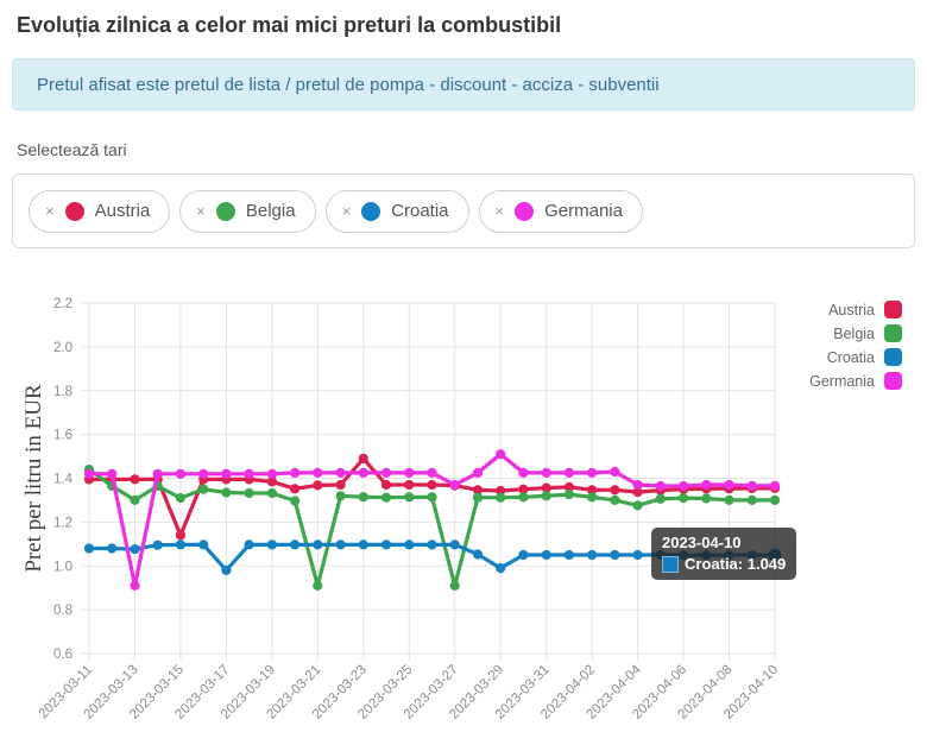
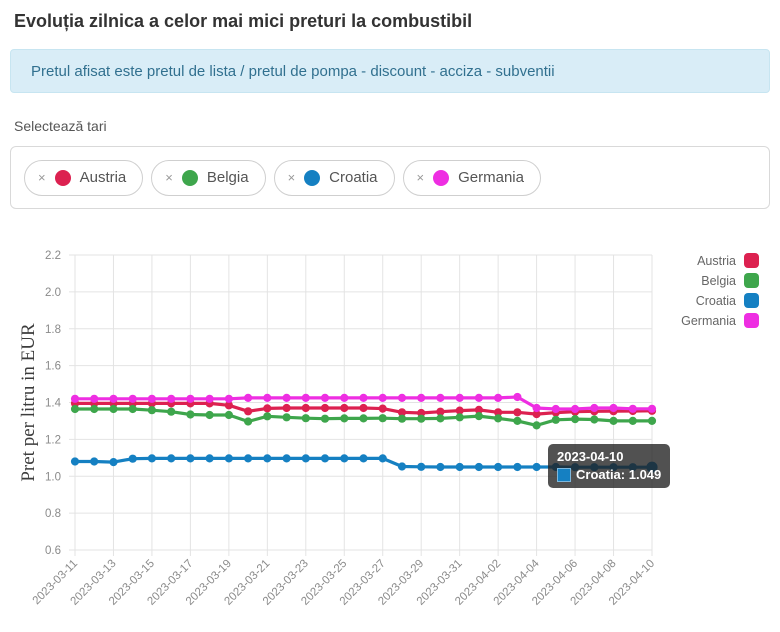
Belgia/2023-03-11: 1.44 -> 1.36
Belgia/2023-03-13: 1.30 -> 1.36
Germania/2023-03-13: 0.91 -> 1.42
Austria/2023-03-15: 1.14 -> 1.40
Belgia/2023-03-15: 1.31 -> 1.36
Croatia/2023-03-17: 0.98 -> 1.10
Belgia/2023-03-21: 0.91 -> 1.32
Austria/2023-03-23: 1.49 -> 1.37
Belgia/2023-03-27: 0.91 -> 1.31
Germania/2023-03-27: 1.37 -> 1.43
Croatia/2023-03-29: 0.99 -> 1.05
Germania/2023-03-29: 1.51 -> 1.43
